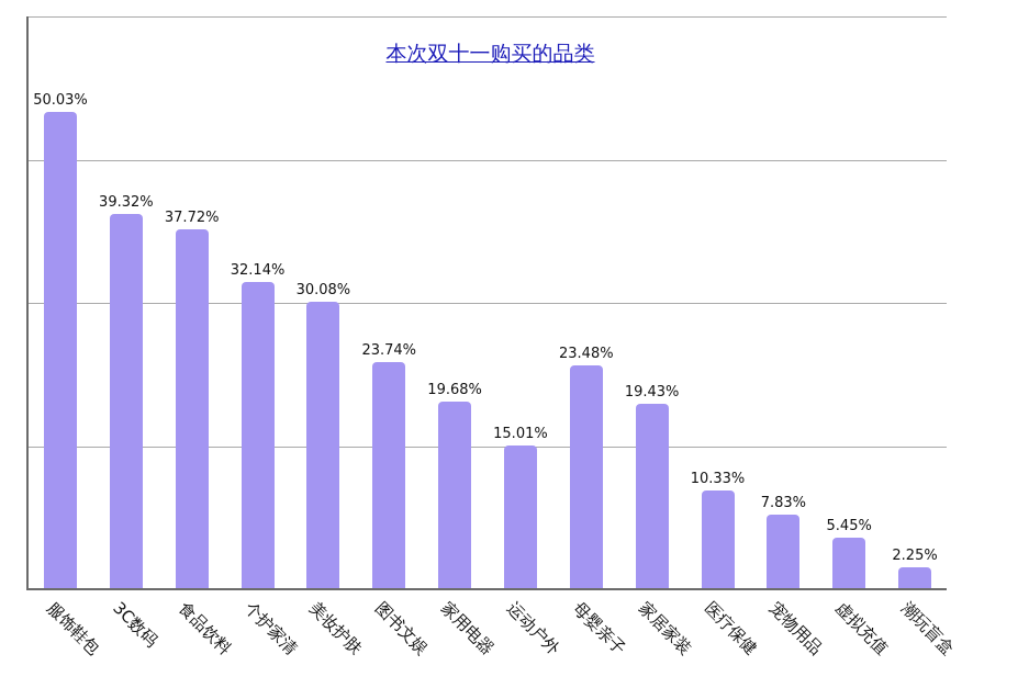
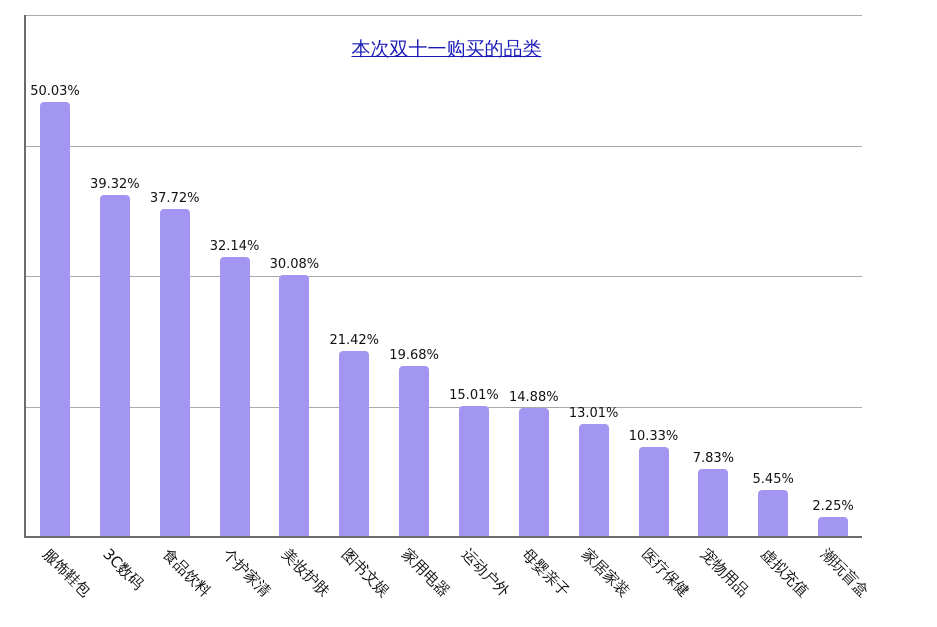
图书文娱: 23.74% -> 21.42%
母婴亲子: 23.48% -> 14.88%
家居家装: 19.43% -> 13.01%
